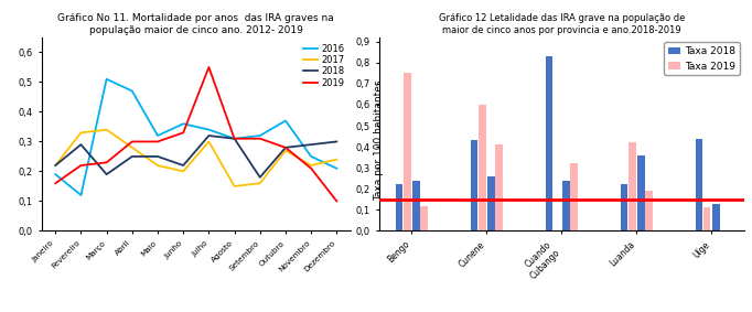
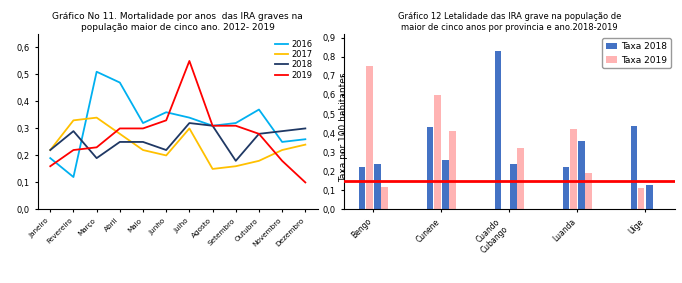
2017/Outubro: 0,27 -> 0,18
2019/Novembro: 0,21 -> 0,18
2016/Dezembro: 0,21 -> 0,26
